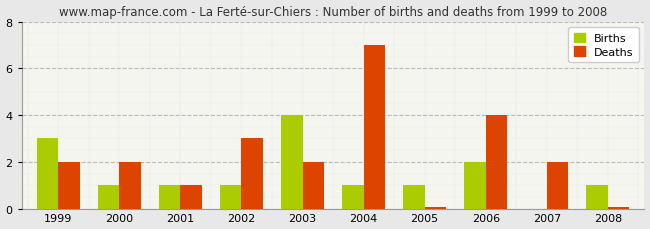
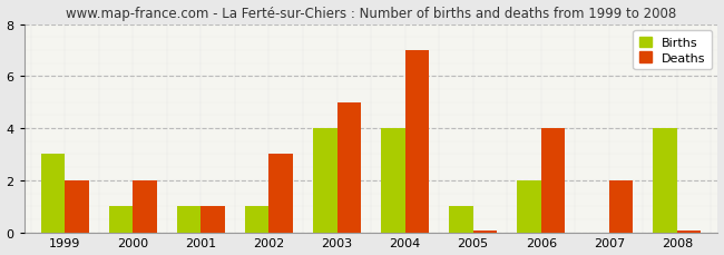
Deaths/2003: 2.00 -> 5.00
Births/2004: 1 -> 4
Births/2008: 1 -> 4
